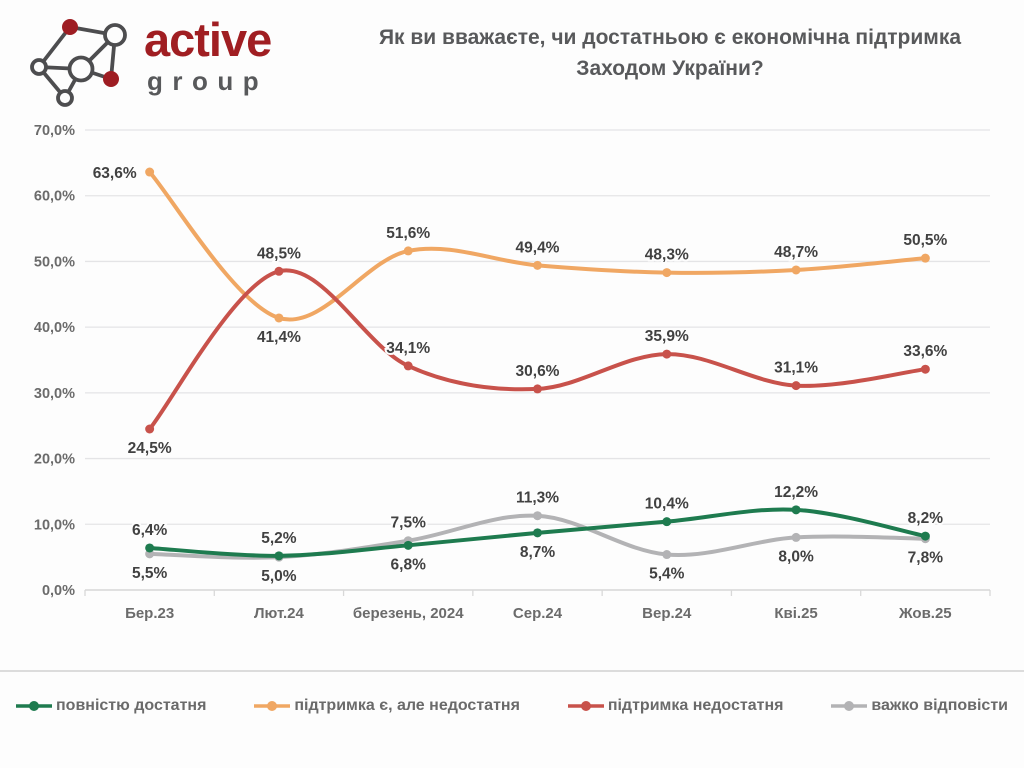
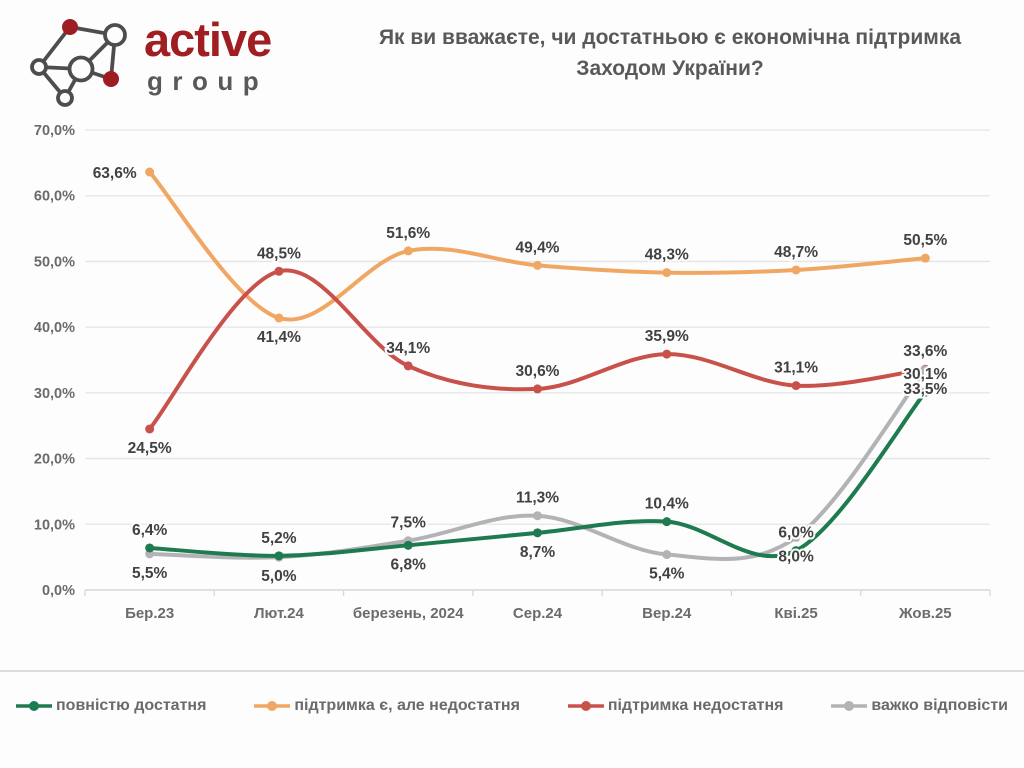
повністю достатня/Кві.25: 12,2% -> 6,0%
повністю достатня/Жов.25: 8,2% -> 30,1%
важко відповісти/Жов.25: 7,8% -> 33,5%
